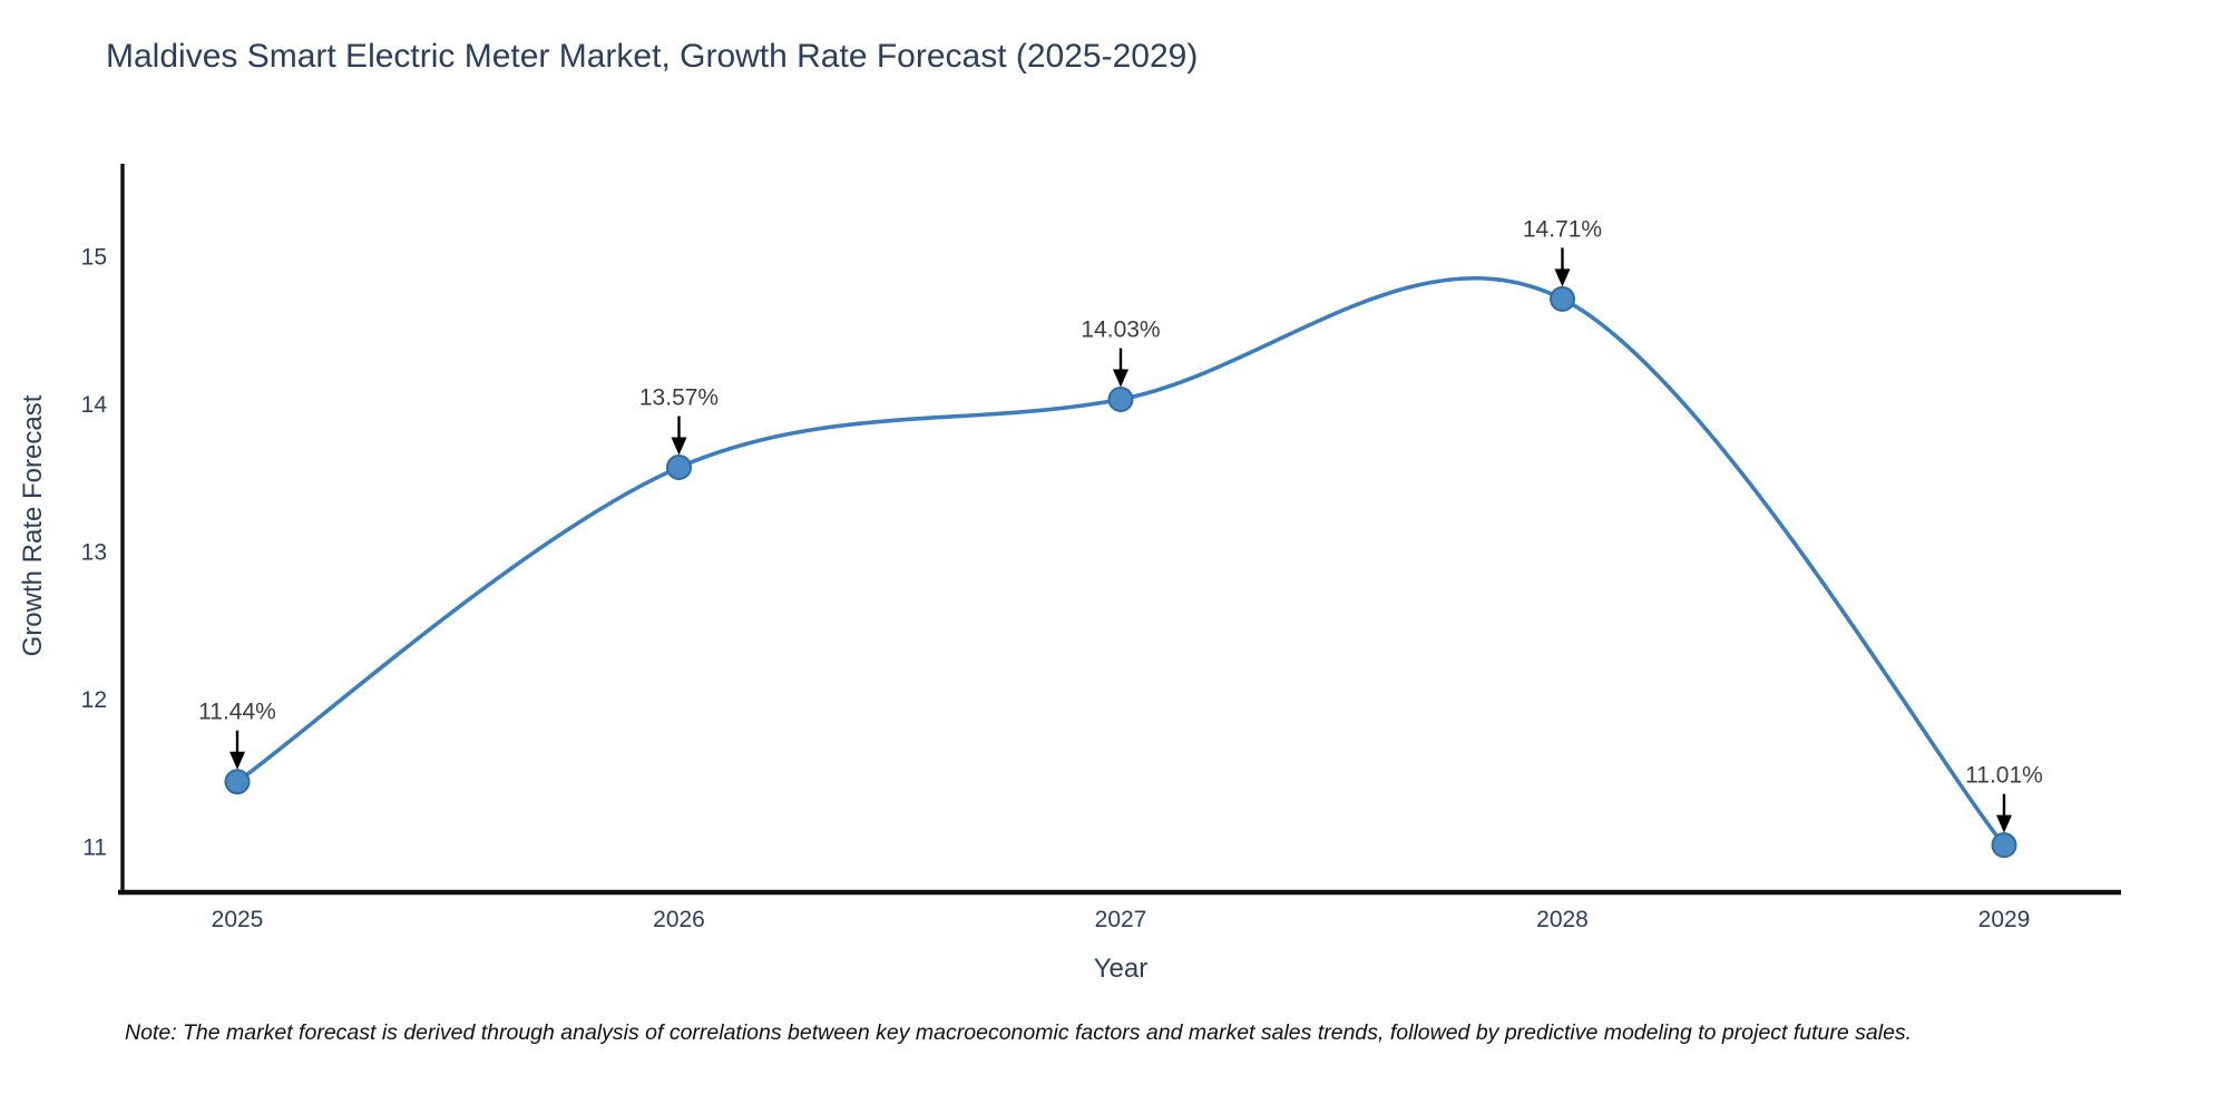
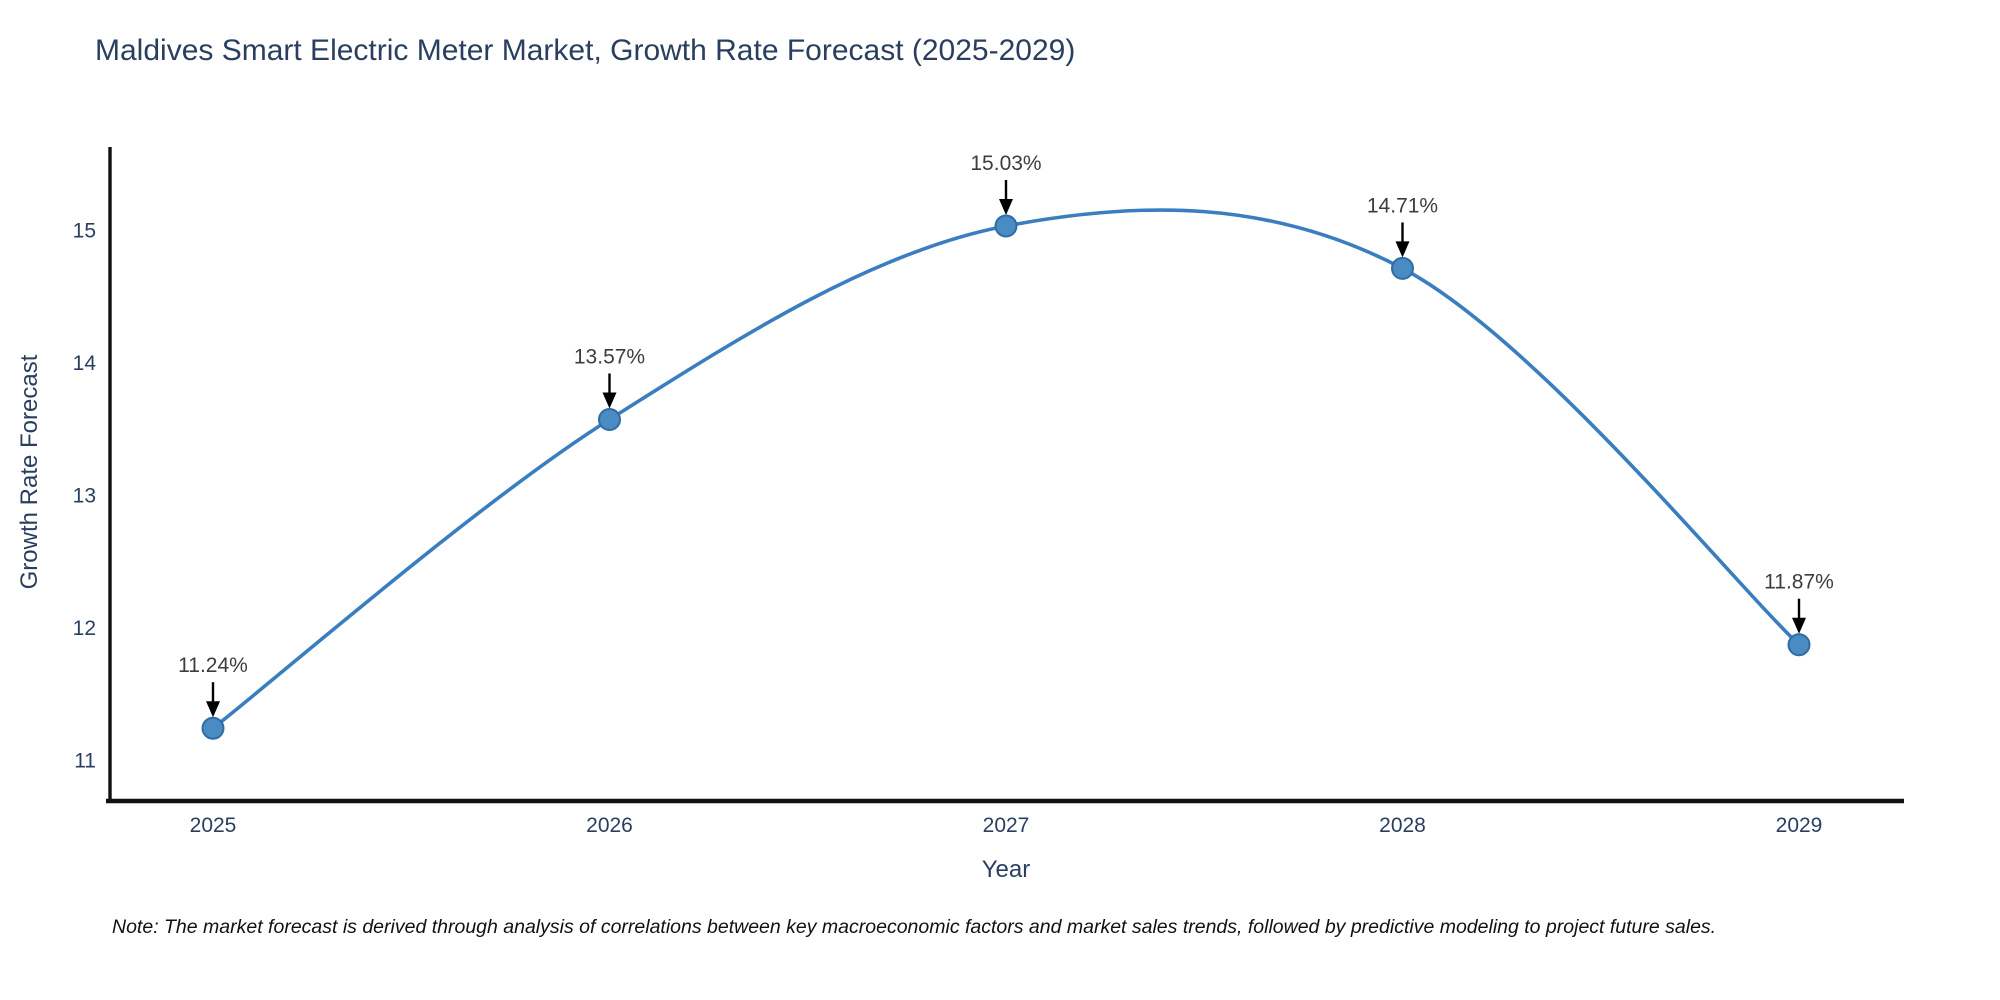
2025: 11.44% -> 11.24%
2027: 14.03% -> 15.03%
2029: 11.01% -> 11.87%
